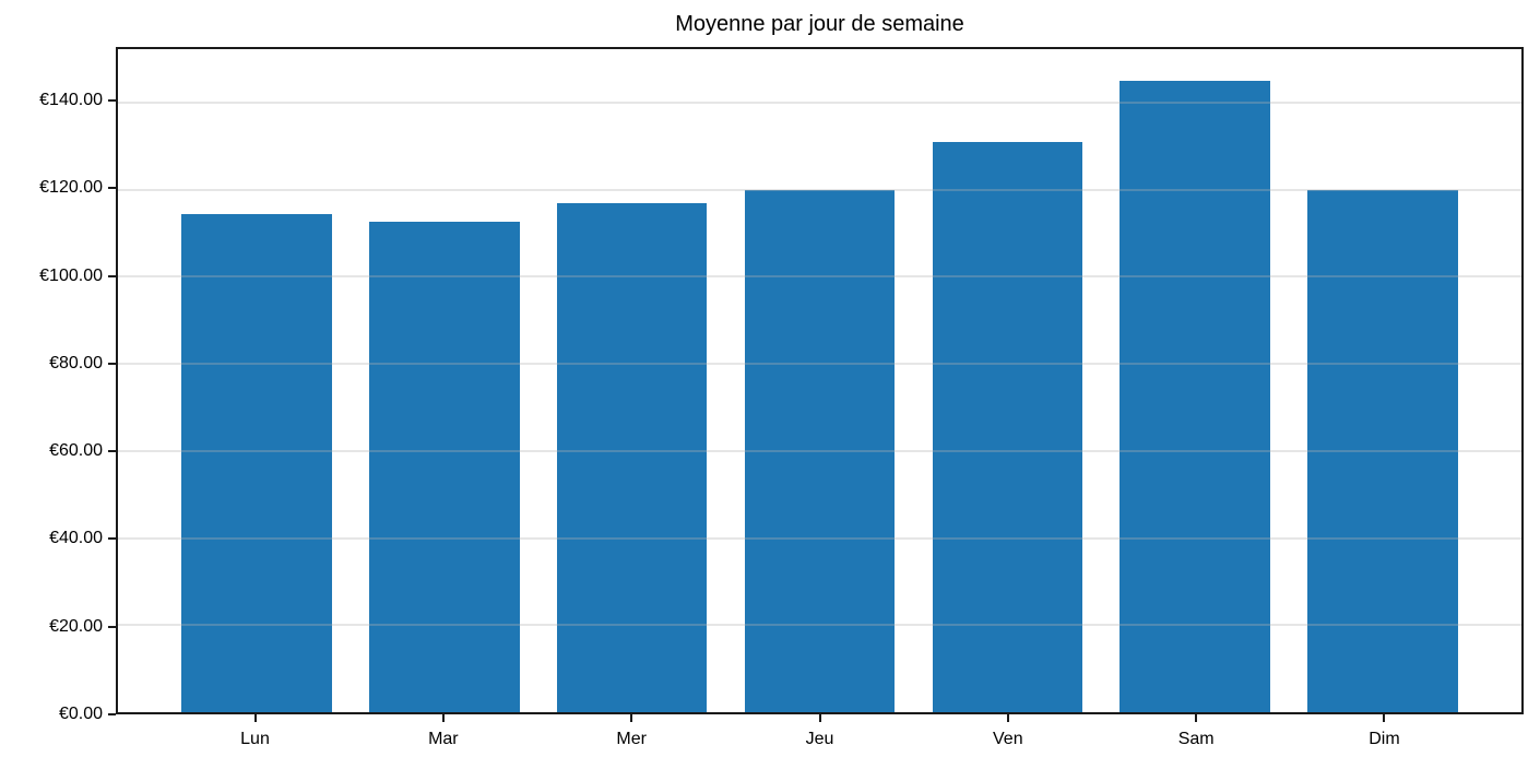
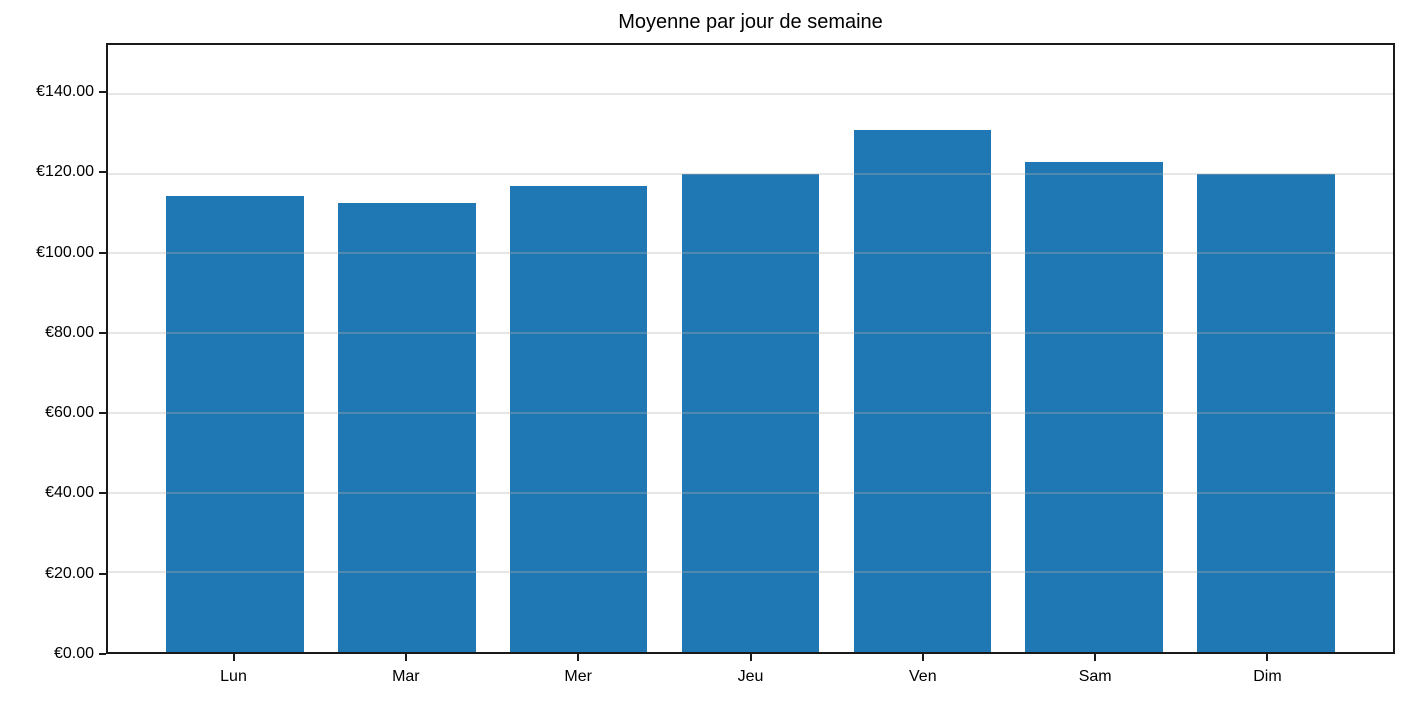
Sam: €145 -> €123
